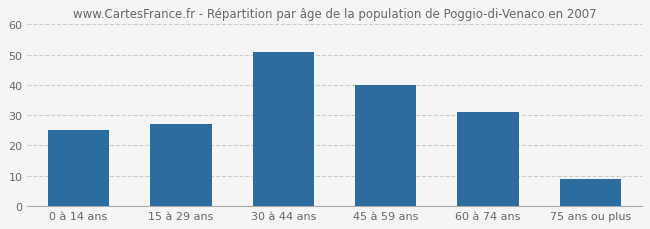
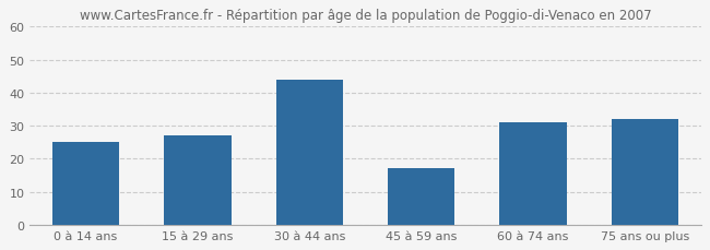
30 à 44 ans: 51 -> 44
45 à 59 ans: 40 -> 17
75 ans ou plus: 9 -> 32
